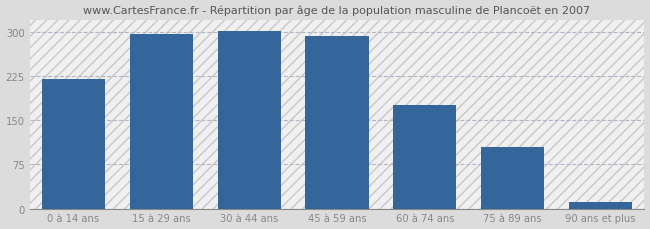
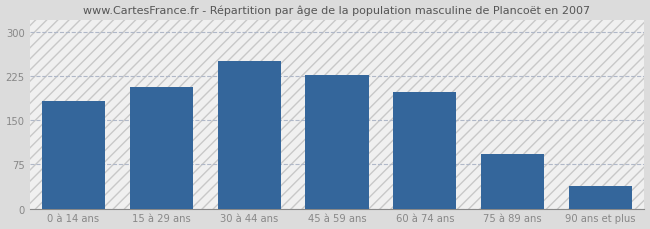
0 à 14 ans: 220 -> 182
15 à 29 ans: 297 -> 206
30 à 44 ans: 302 -> 250
45 à 59 ans: 293 -> 226
60 à 74 ans: 175 -> 198
75 à 89 ans: 105 -> 92
90 ans et plus: 12 -> 38
